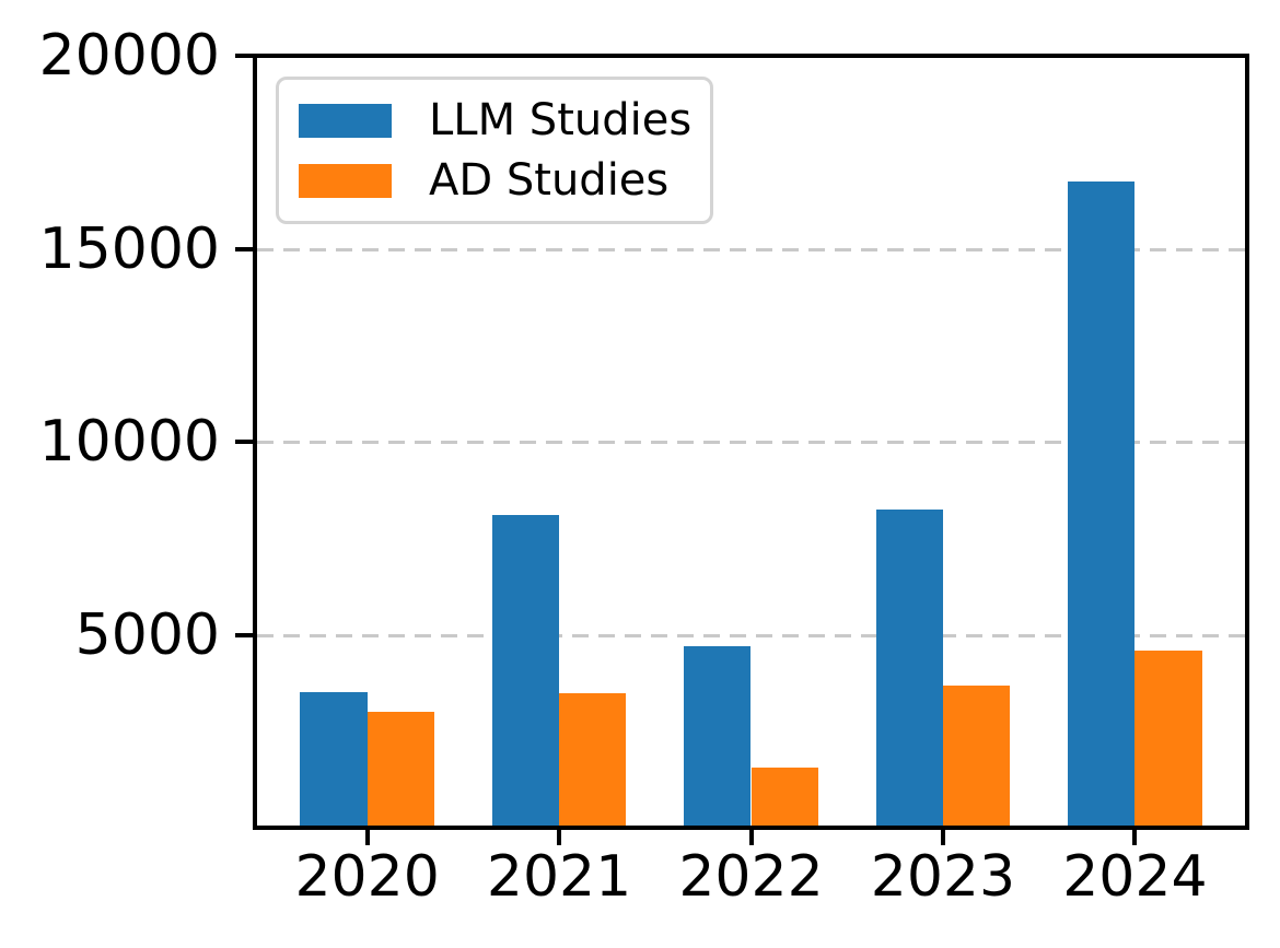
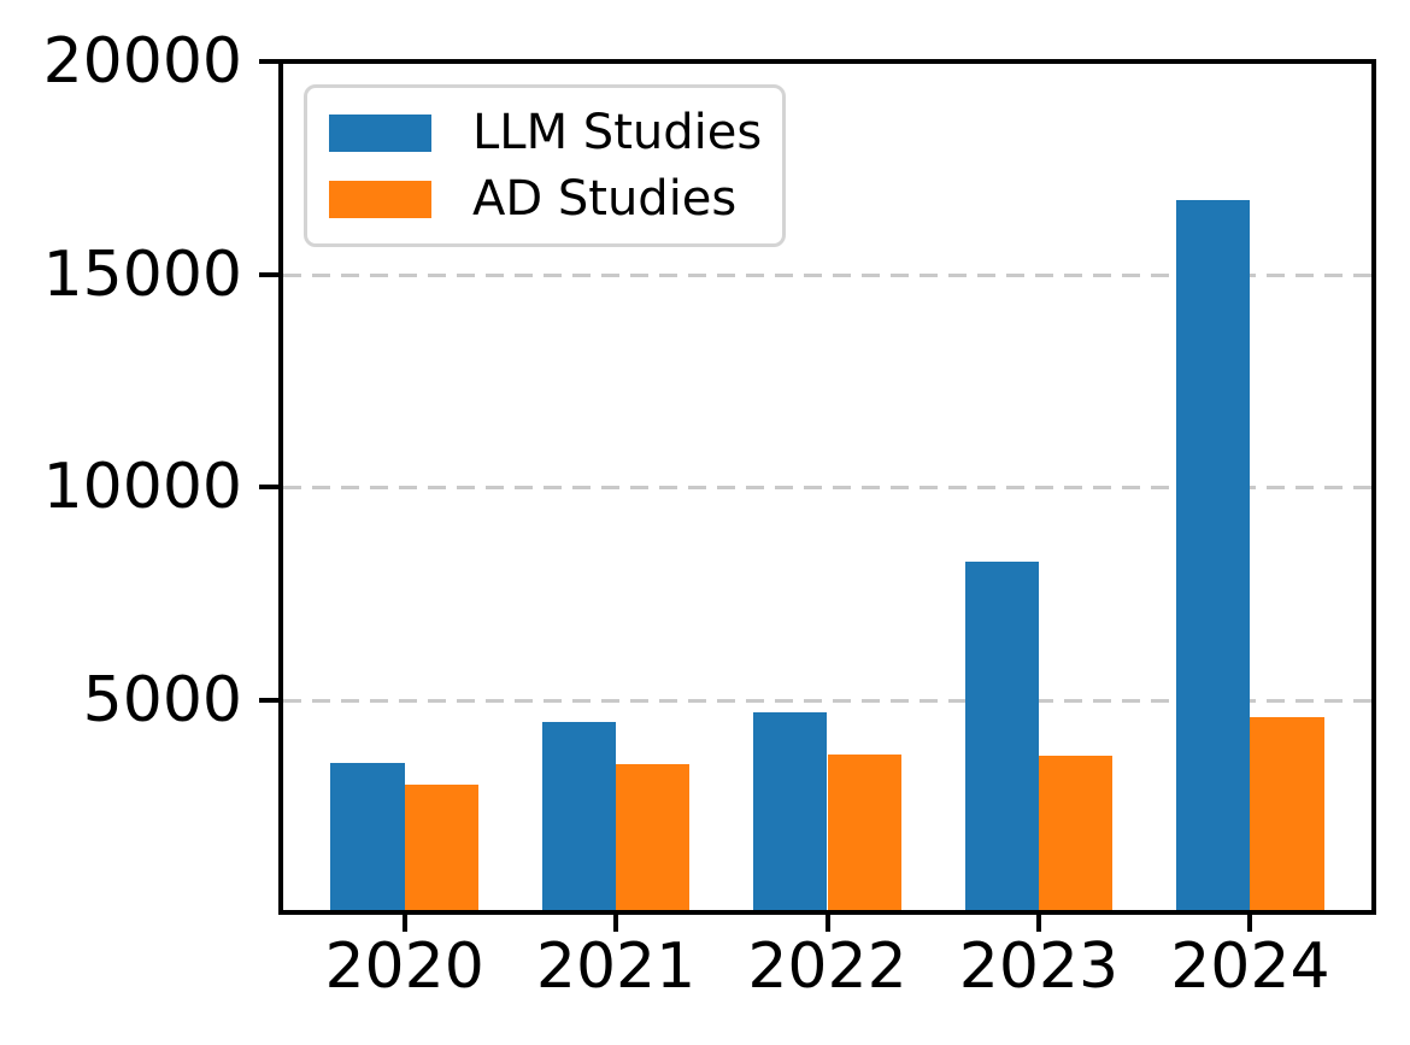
LLM Studies/2021: 8100 -> 4400
AD Studies/2022: 1500 -> 3700
